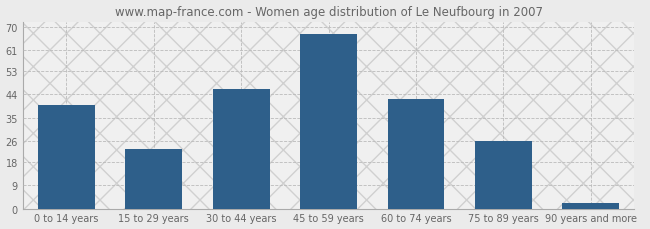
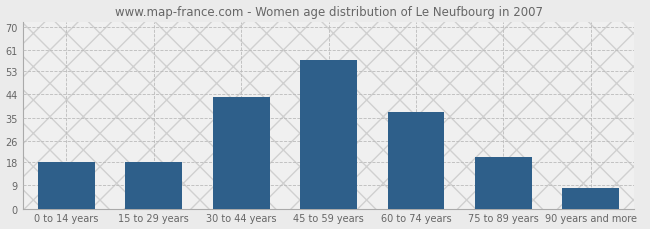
0 to 14 years: 40 -> 18
15 to 29 years: 23 -> 18
30 to 44 years: 46 -> 43
45 to 59 years: 67 -> 57
60 to 74 years: 42 -> 37
75 to 89 years: 26 -> 20
90 years and more: 2 -> 8
